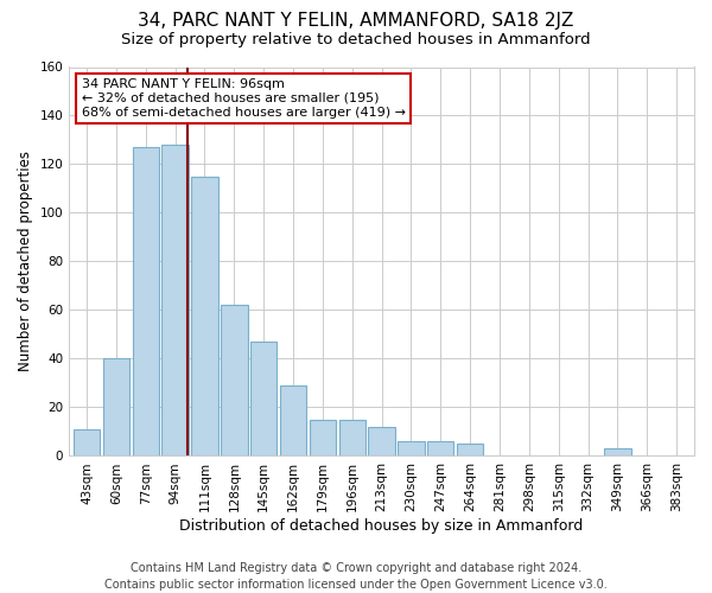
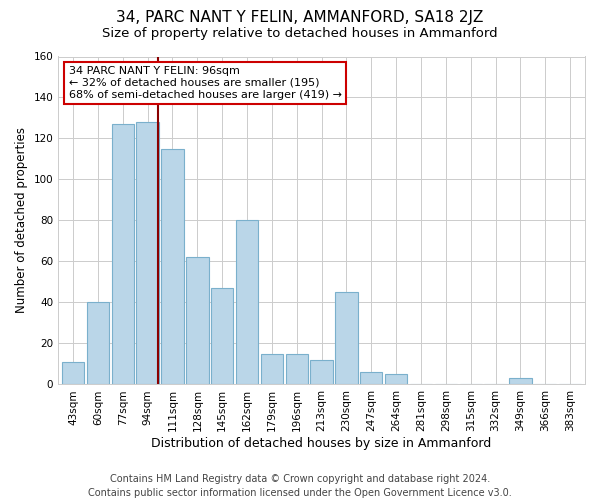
162sqm: 29 -> 80
230sqm: 6 -> 45
